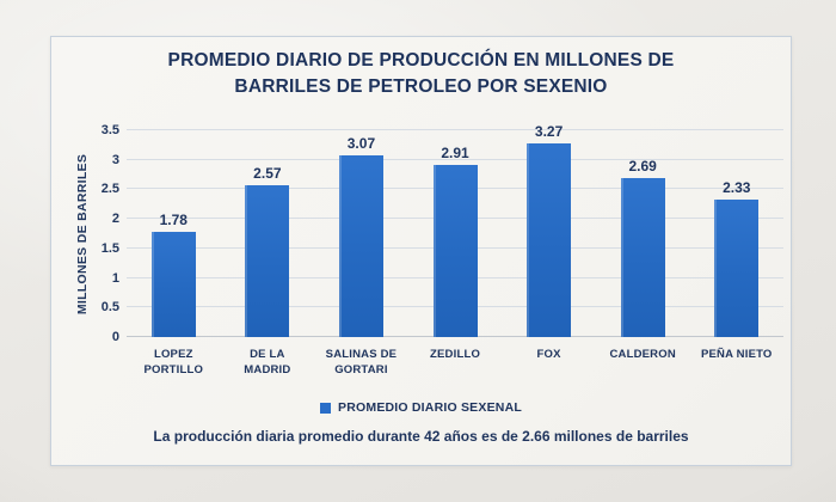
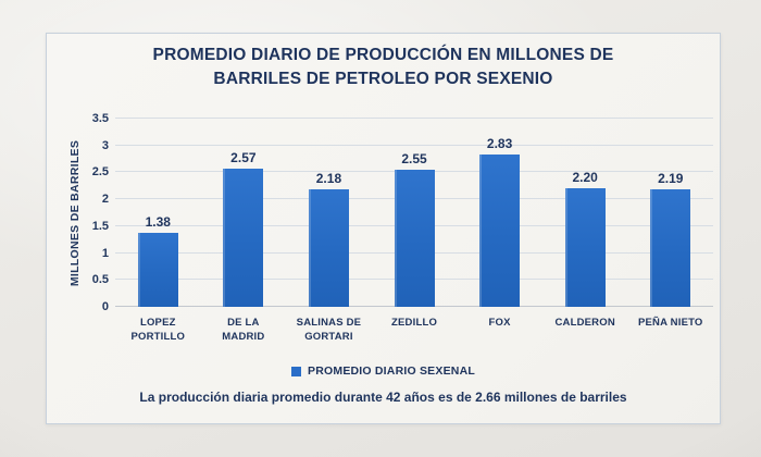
LOPEZ PORTILLO: 1.78 -> 1.38
SALINAS DE GORTARI: 3.07 -> 2.18
ZEDILLO: 2.91 -> 2.55
FOX: 3.27 -> 2.83
CALDERON: 2.69 -> 2.20
PEÑA NIETO: 2.33 -> 2.19
